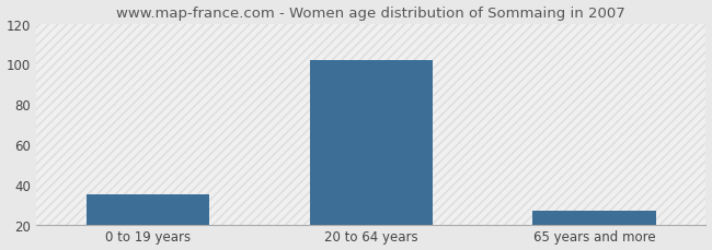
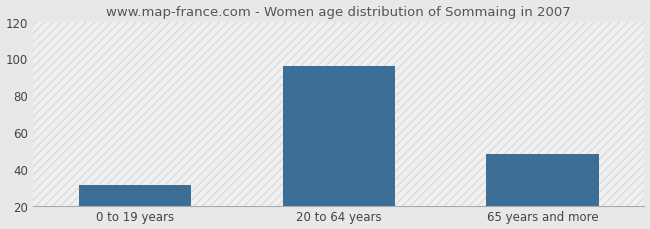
0 to 19 years: 35 -> 31
20 to 64 years: 102 -> 96
65 years and more: 27 -> 48
